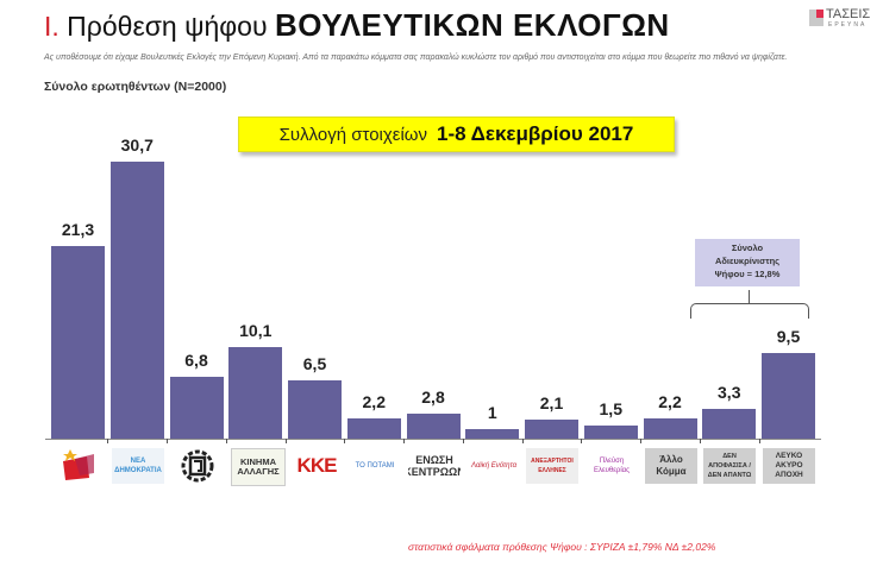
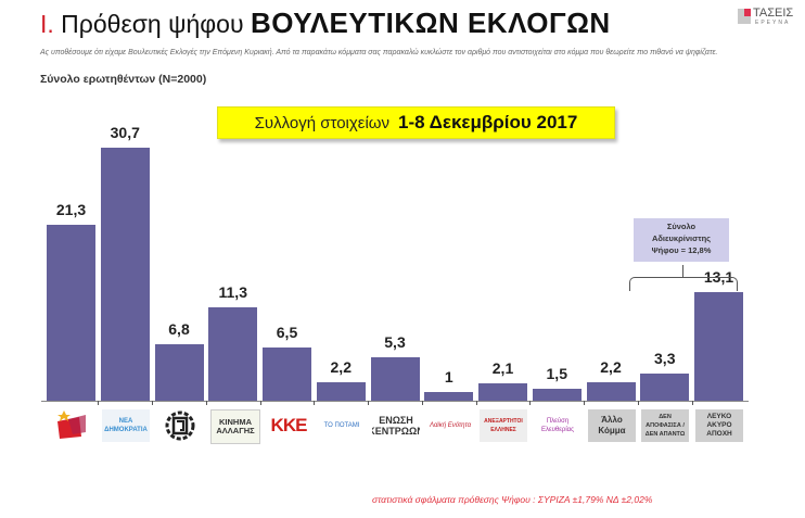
ΚΙΝΗΜΑ ΑΛΛΑΓΗΣ: 10,1 -> 11,3
ΕΝΩΣΗ ΚΕΝΤΡΩΩΝ: 2,8 -> 5,3
ΛΕΥΚΟ ΑΚΥΡΟ ΑΠΟΧΗ: 9,5 -> 13,1
